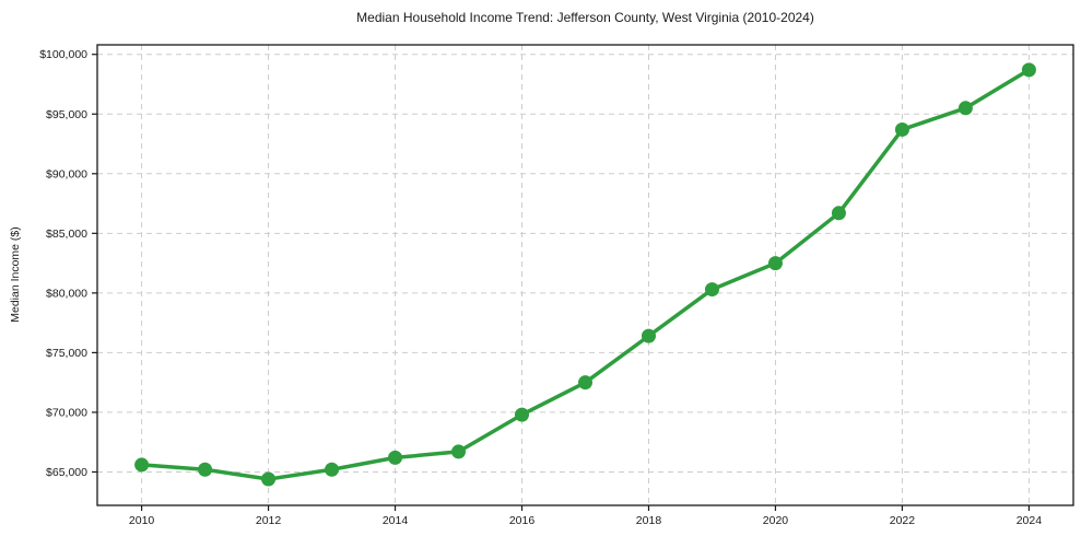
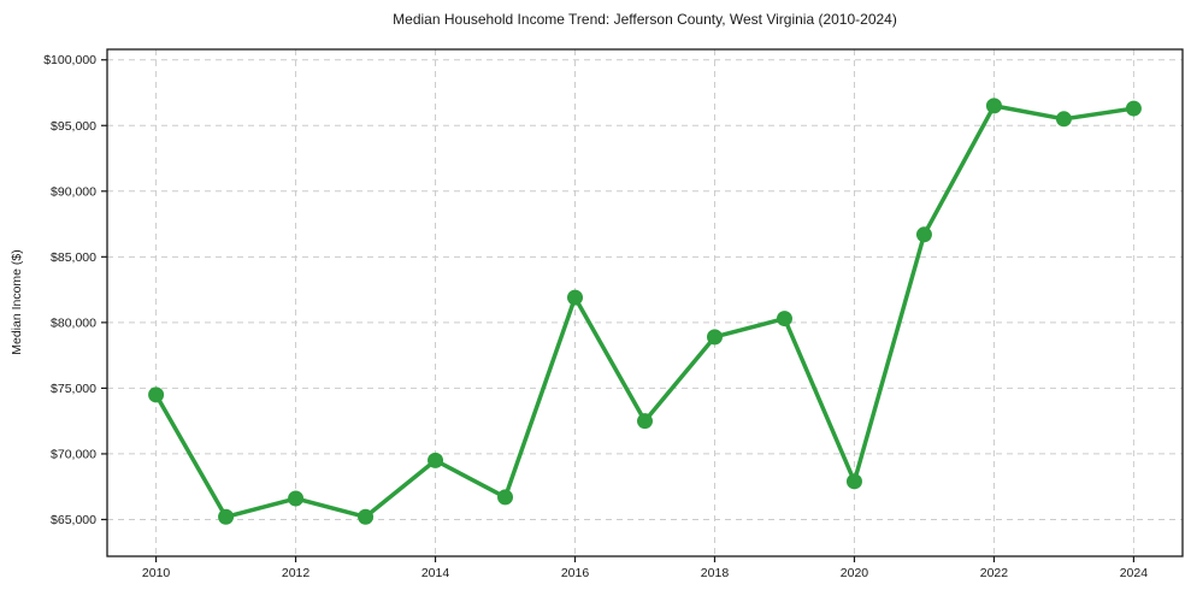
2010: $65600 -> $74500
2012: $64400 -> $66600
2014: $66200 -> $69500
2016: $69800 -> $81900
2018: $76400 -> $78900
2020: $82500 -> $67900
2022: $93700 -> $96500
2024: $98700 -> $96300
